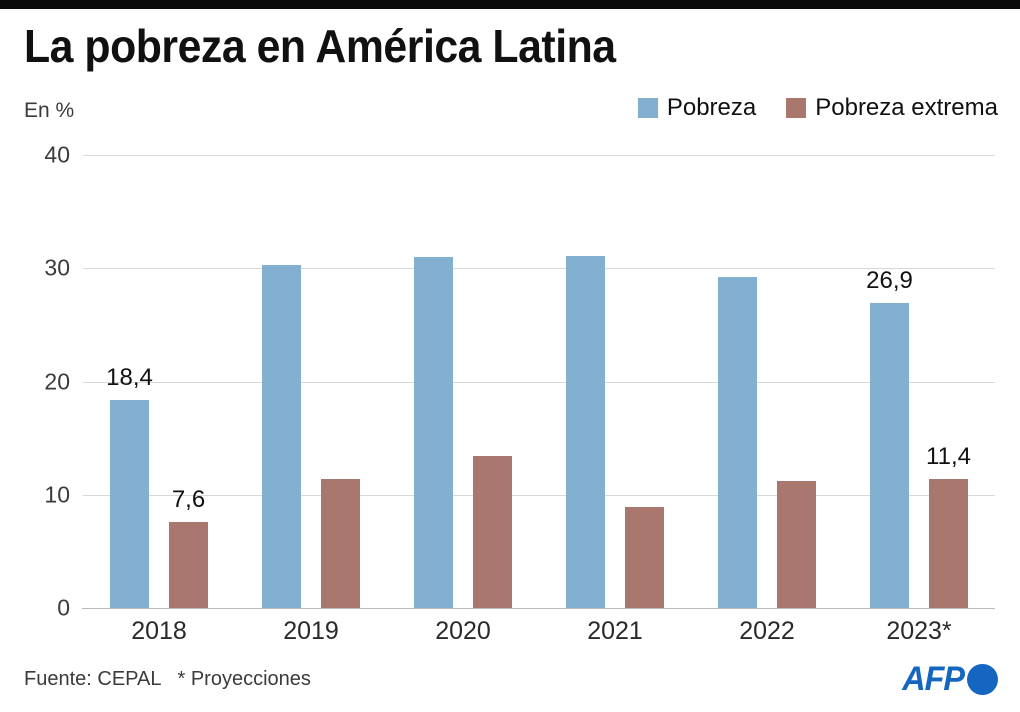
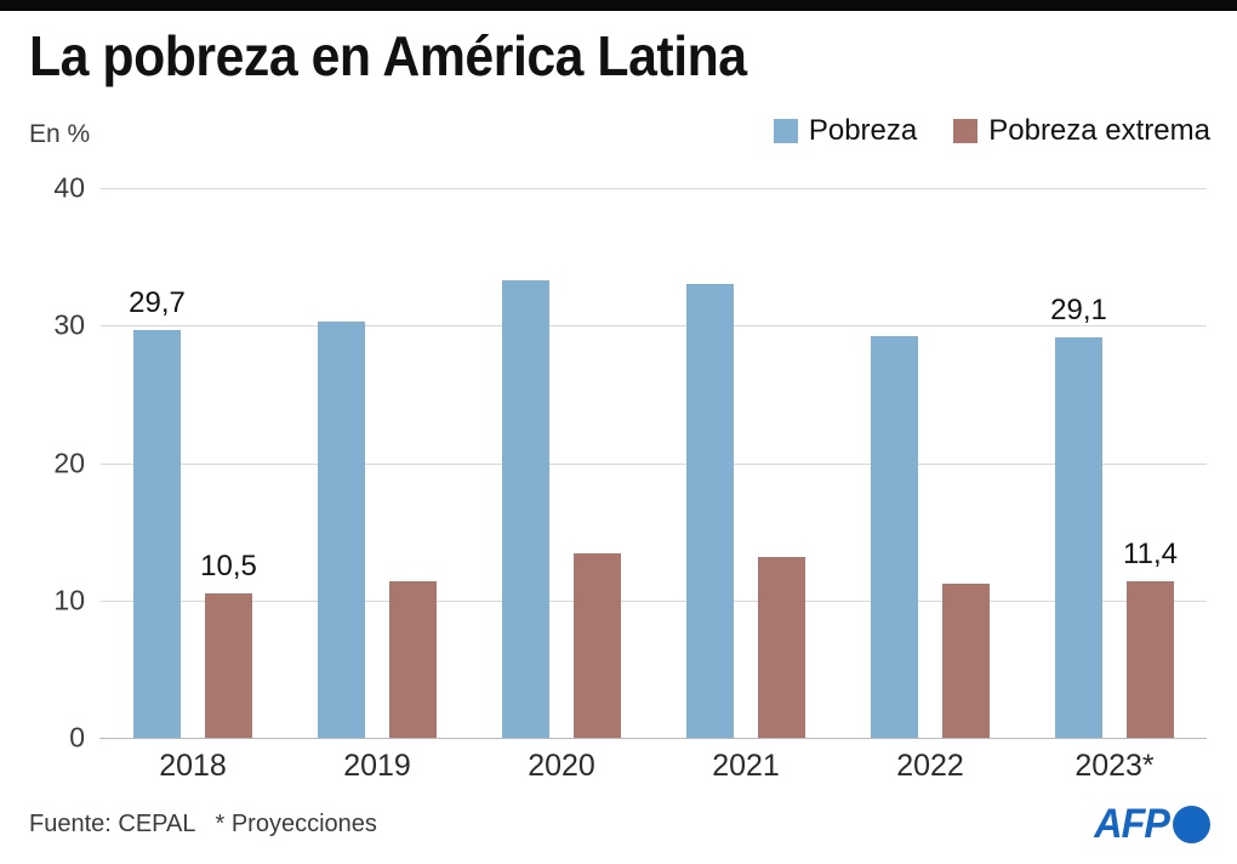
Pobreza/2018: 18,4 -> 29,7
Pobreza extrema/2018: 7,6 -> 10,5
Pobreza/2020: 31.0 -> 33.3
Pobreza/2021: 31.1 -> 33.0
Pobreza extrema/2021: 8.9 -> 13.2
Pobreza/2023*: 26,9 -> 29,1
